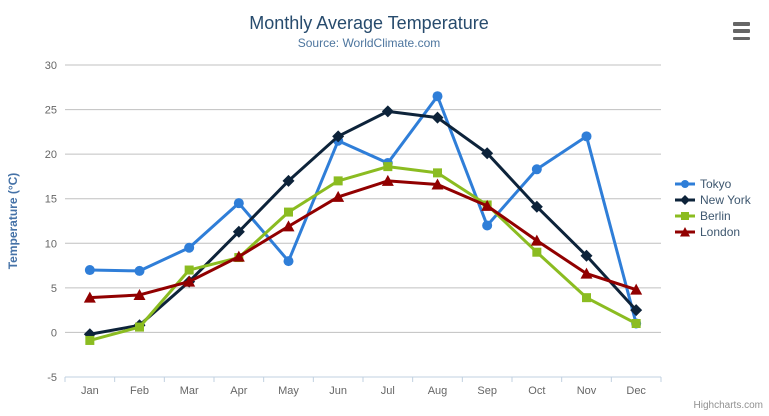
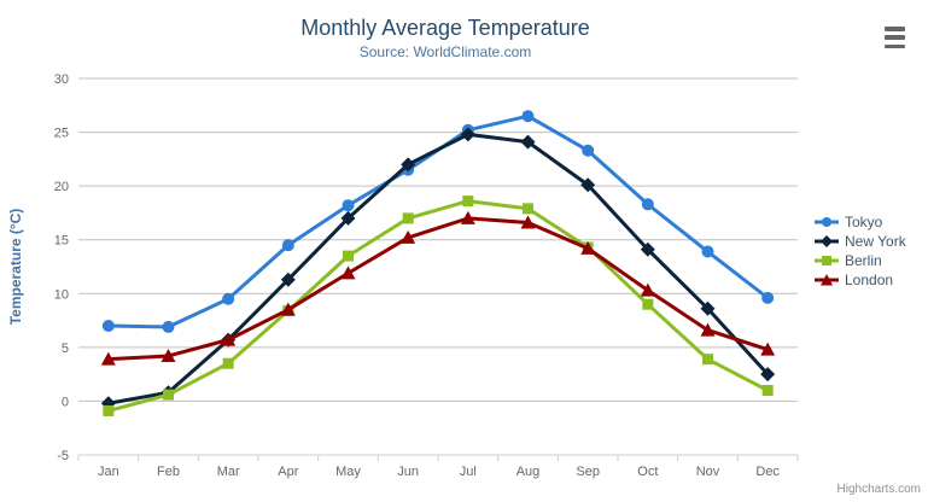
Berlin/Mar: 7 -> 4
Tokyo/May: 8 -> 18
Tokyo/Jul: 19 -> 25
Tokyo/Sep: 12 -> 23
Tokyo/Nov: 22 -> 14
Tokyo/Dec: 1 -> 10
